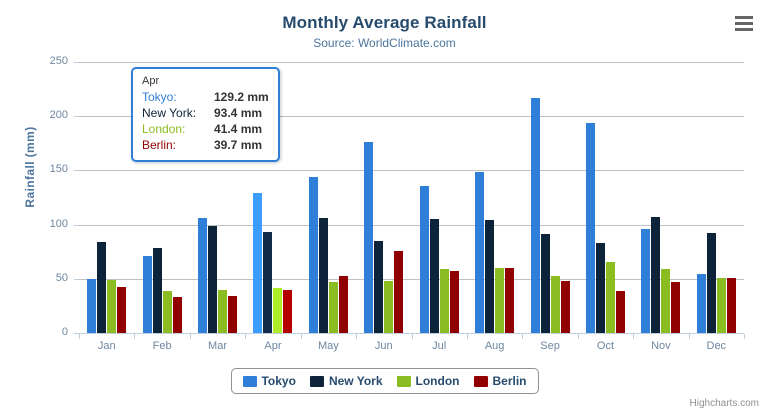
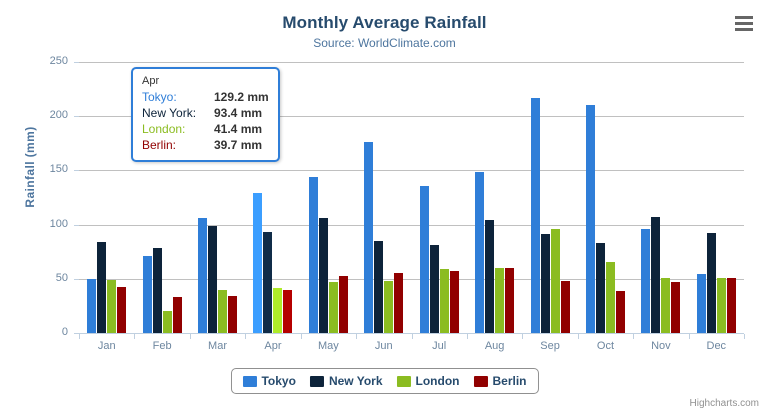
London/Feb: 39 -> 20
Berlin/Jun: 76 -> 55
New York/Jul: 105 -> 81
London/Sep: 52 -> 96
Tokyo/Oct: 194 -> 210
London/Nov: 59 -> 51
